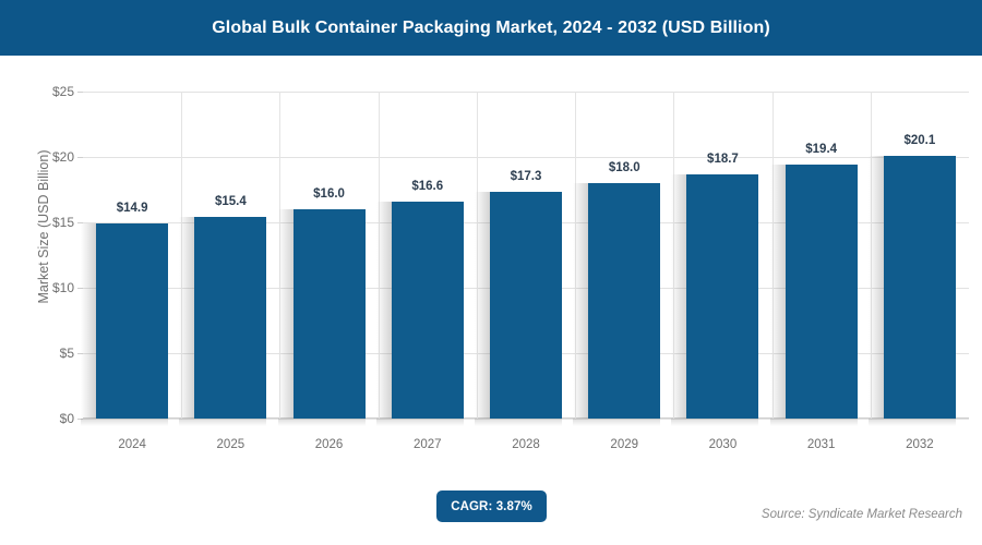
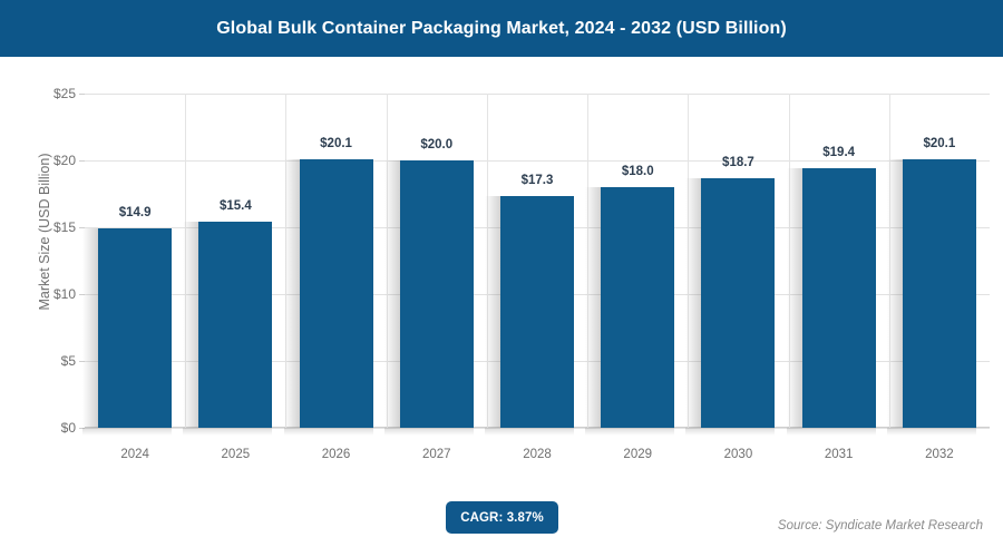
2026: $16.0 -> $20.1
2027: $16.6 -> $20.0
